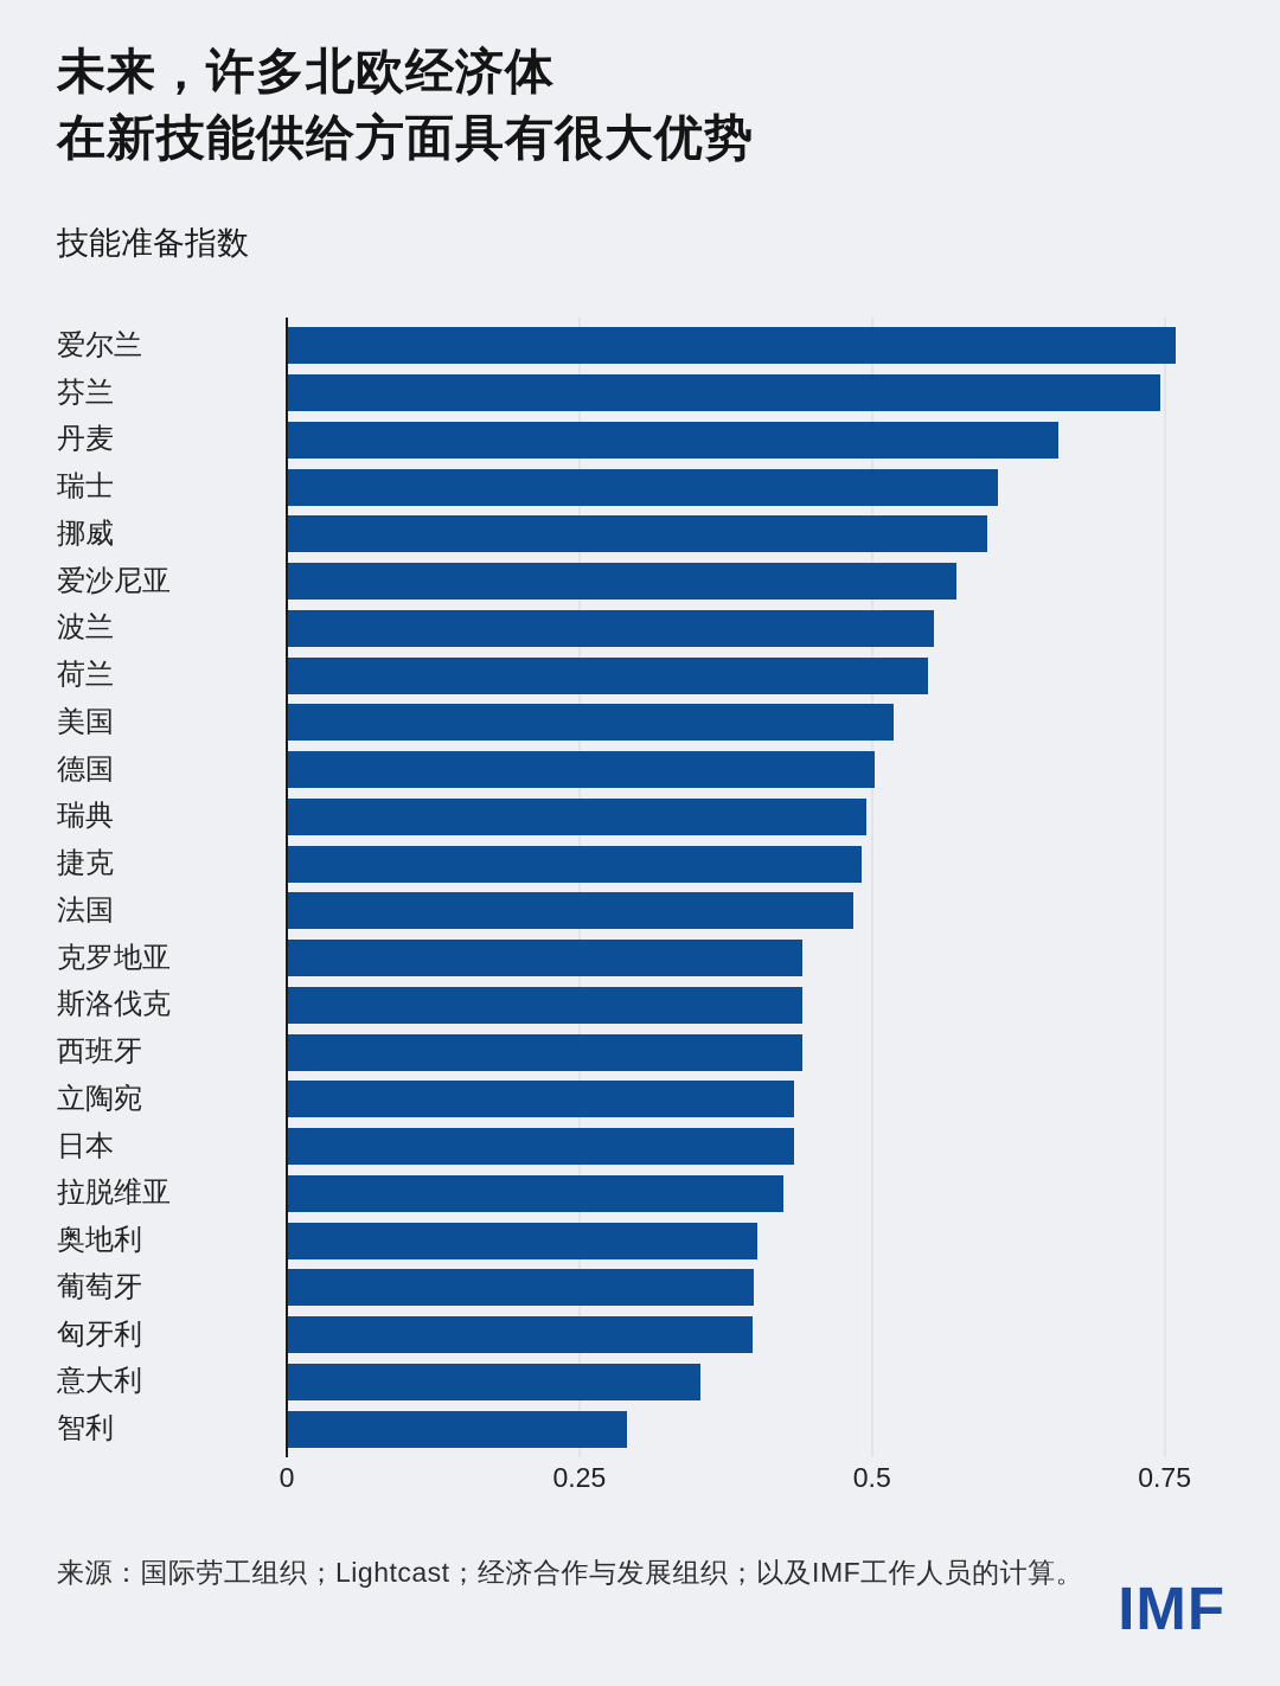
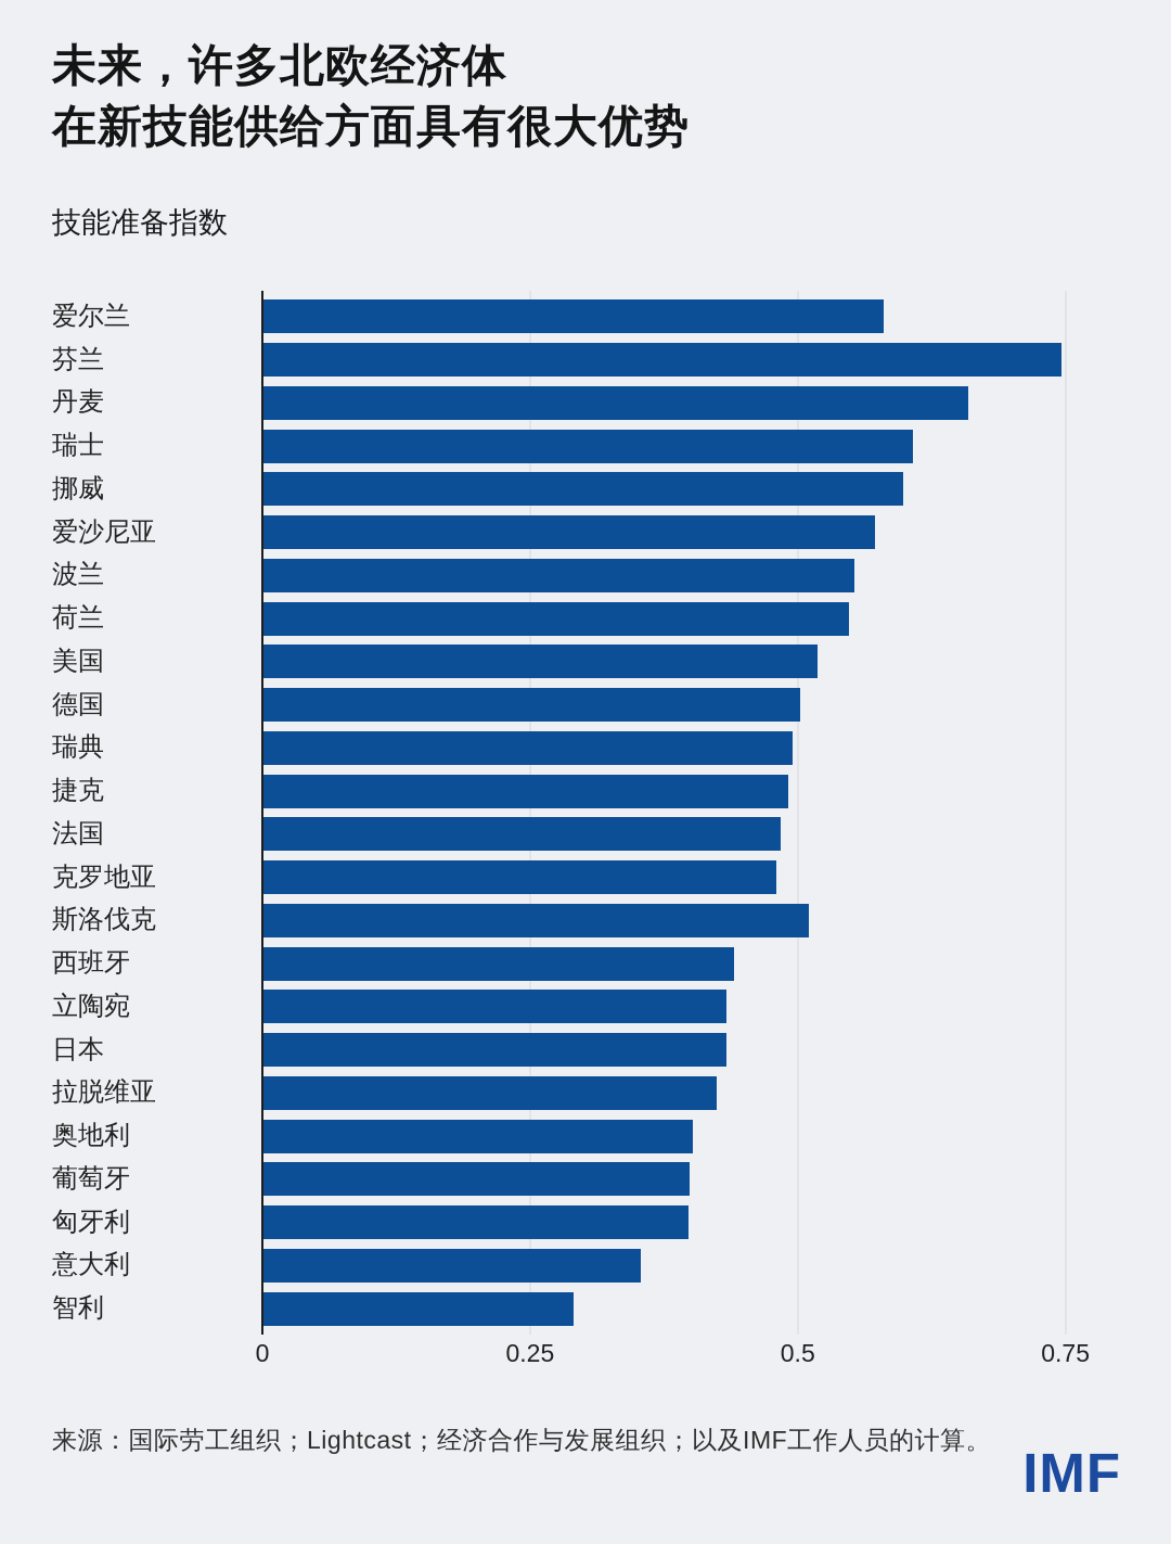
爱尔兰: 0.76 -> 0.58
克罗地亚: 0.44 -> 0.48
斯洛伐克: 0.44 -> 0.51
